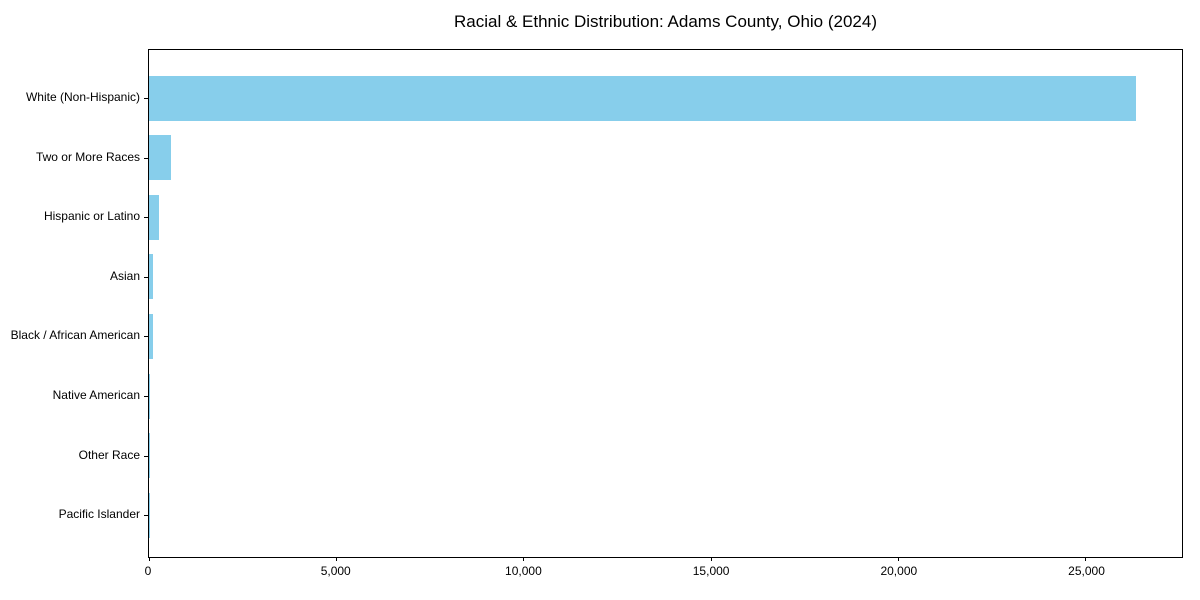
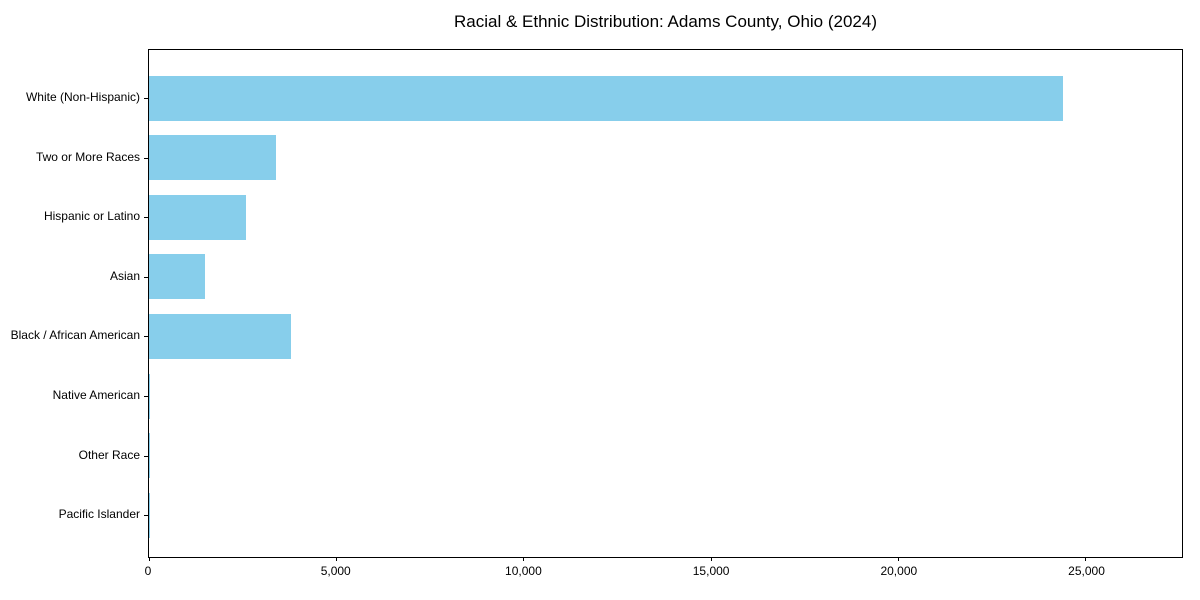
White (Non-Hispanic): 26300 -> 24400
Two or More Races: 600 -> 3400
Hispanic or Latino: 300 -> 2600
Asian: 100 -> 1500
Black / African American: 100 -> 3800
